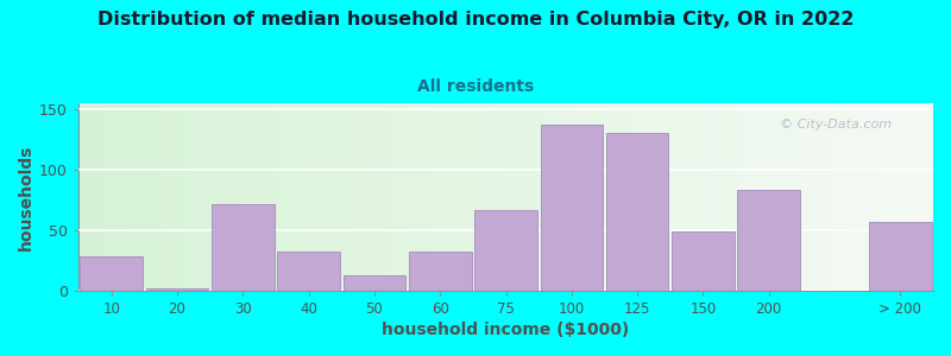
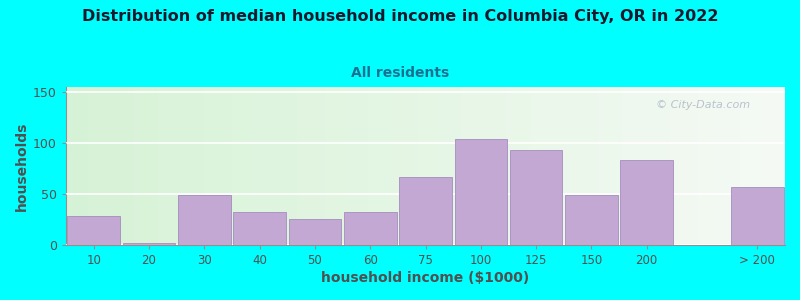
30: 72 -> 49
50: 13 -> 25
100: 137 -> 104
125: 130 -> 93
